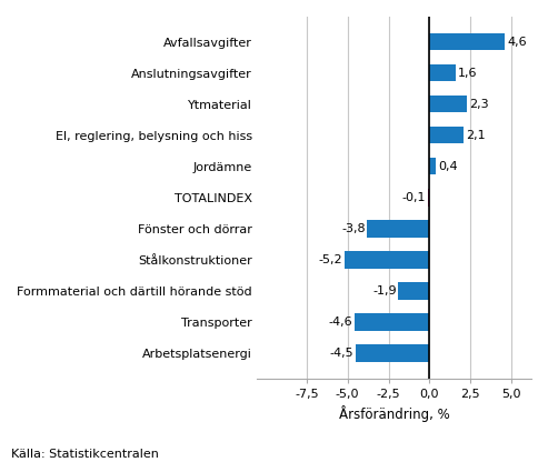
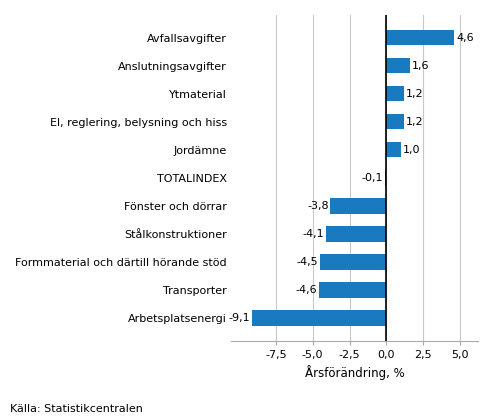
Ytmaterial: 2,3 -> 1,2
El, reglering, belysning och hiss: 2,1 -> 1,2
Jordämne: 0,4 -> 1,0
Stålkonstruktioner: -5,2 -> -4,1
Formmaterial och därtill hörande stöd: -1,9 -> -4,5
Arbetsplatsenergi: -4,5 -> -9,1
